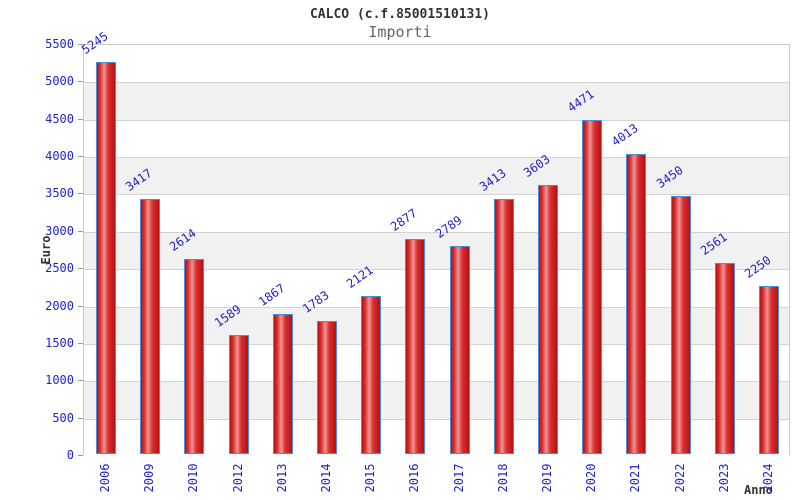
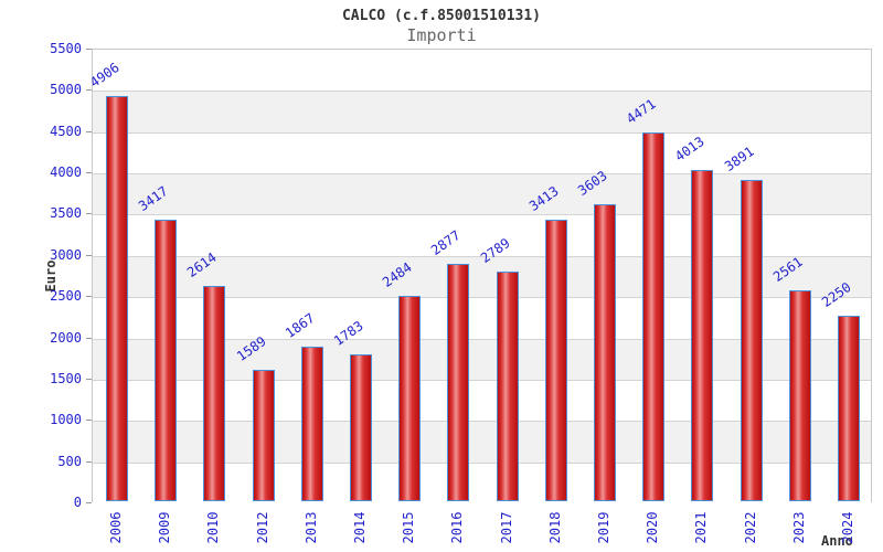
2006: 5245 -> 4906
2015: 2121 -> 2484
2022: 3450 -> 3891
